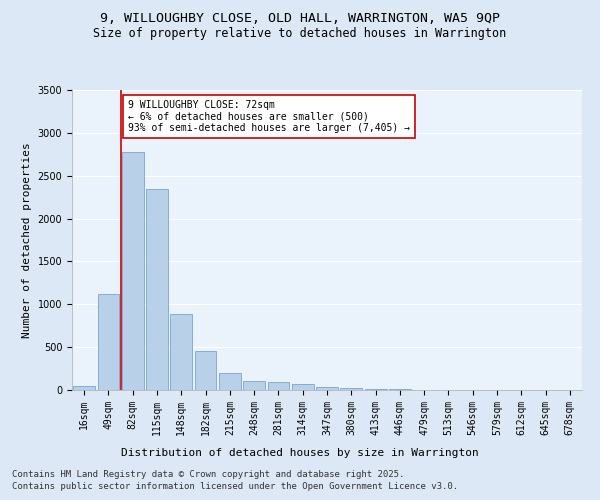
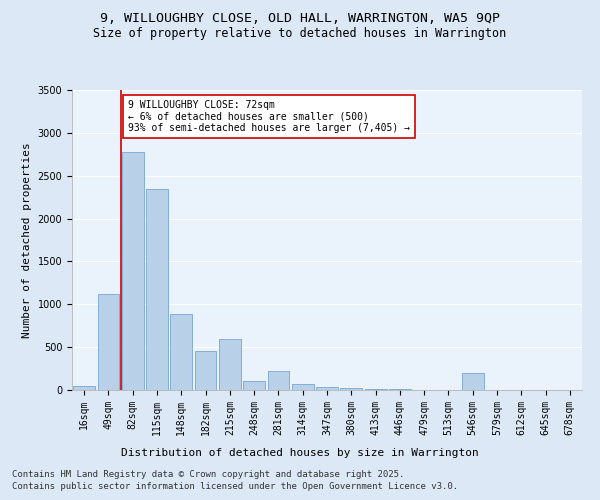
215sqm: 200 -> 600
281sqm: 90 -> 220
546sqm: 0 -> 200
